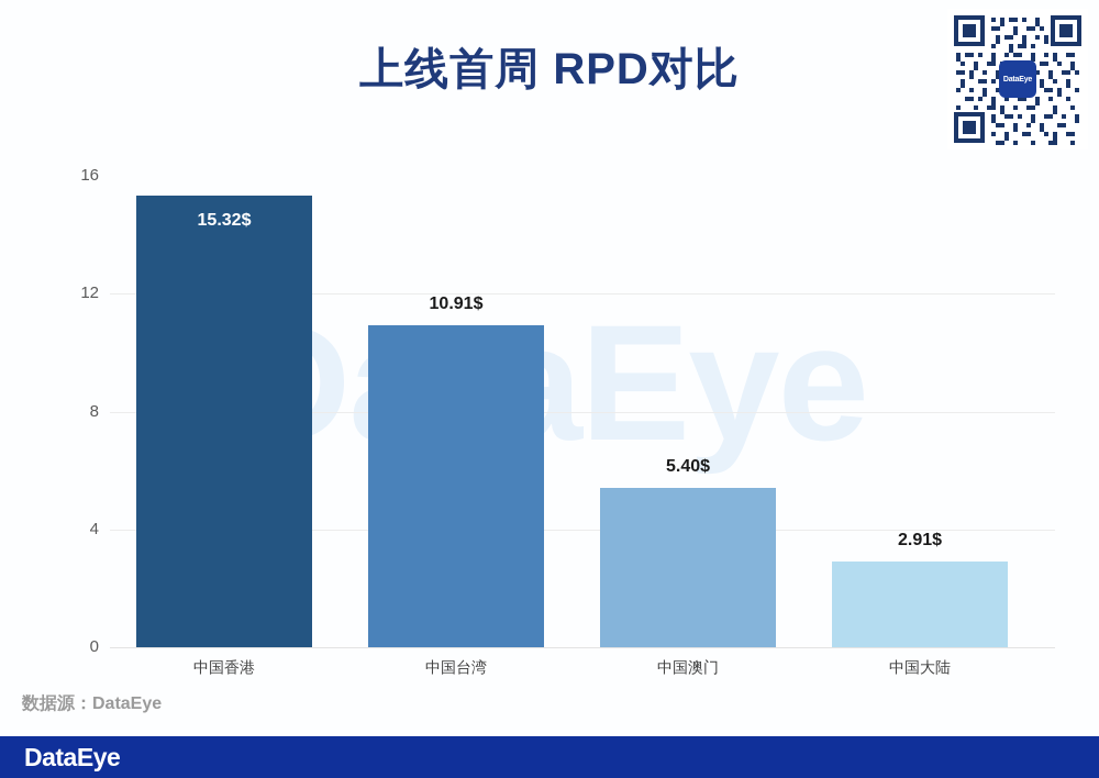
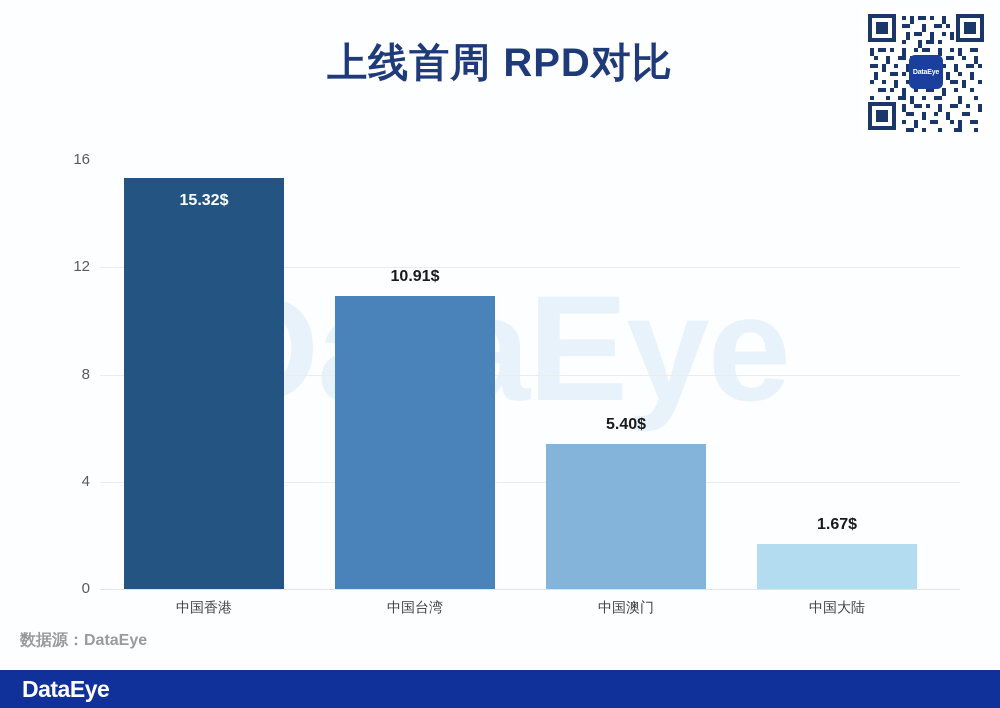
中国大陆: 2.91 -> 1.67
